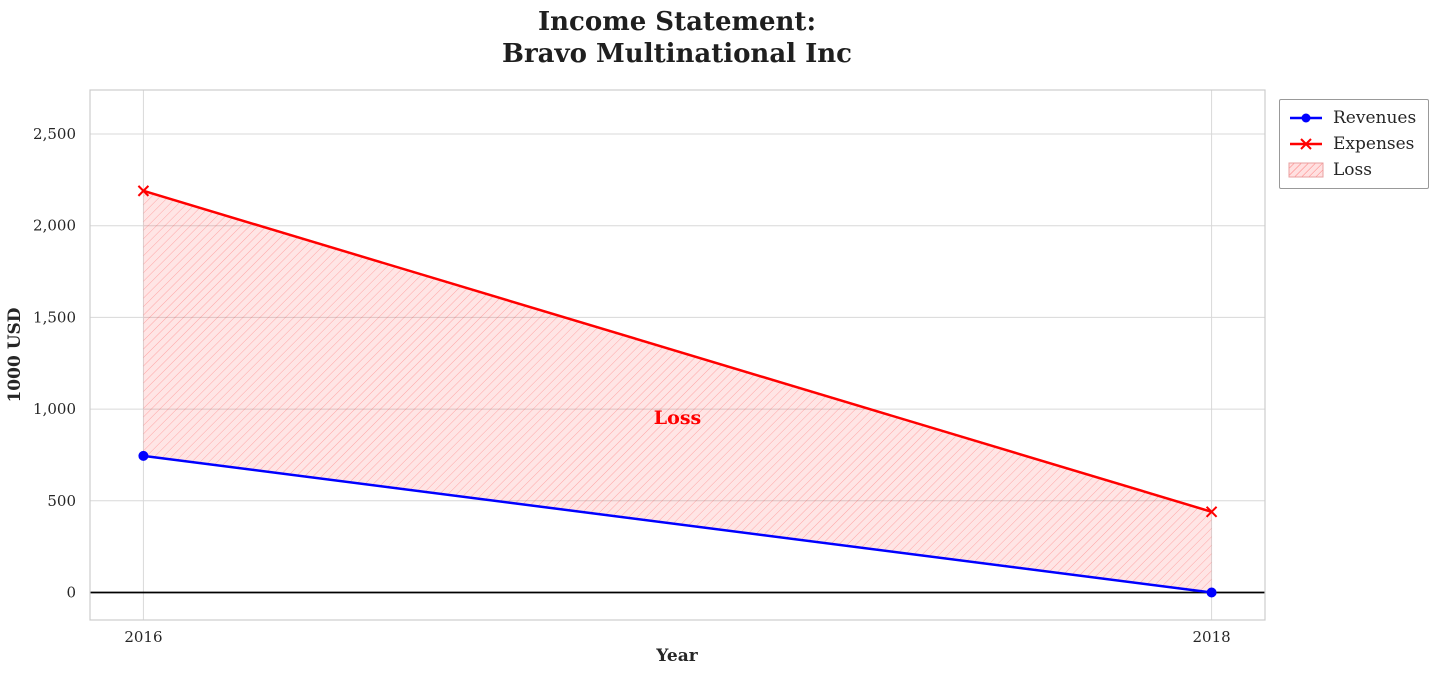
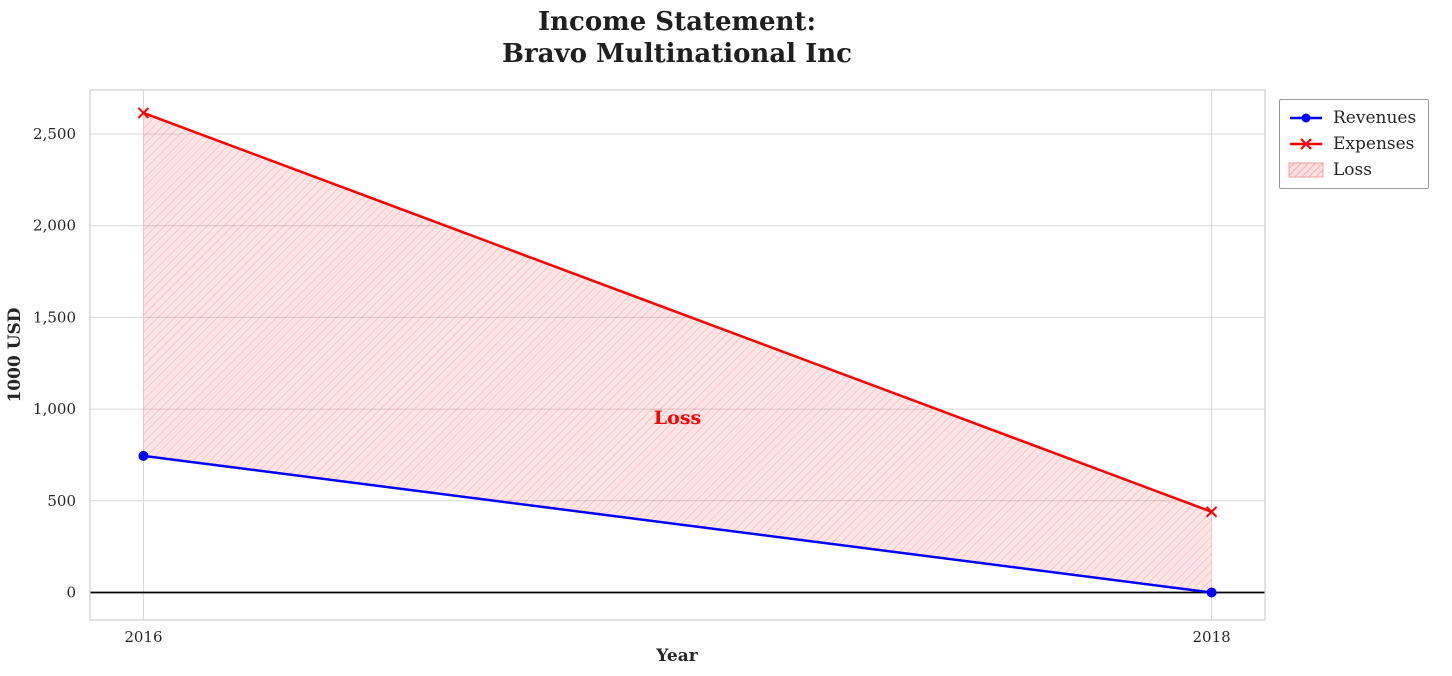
Expenses/2016: 2190 -> 2620
